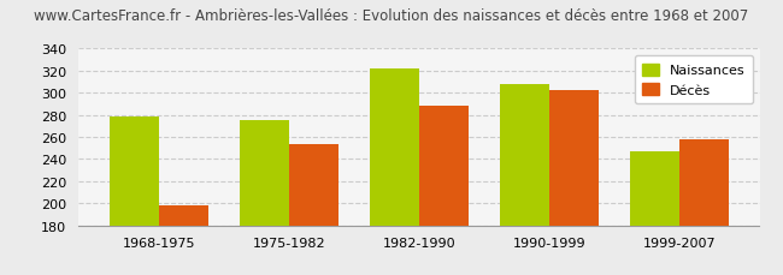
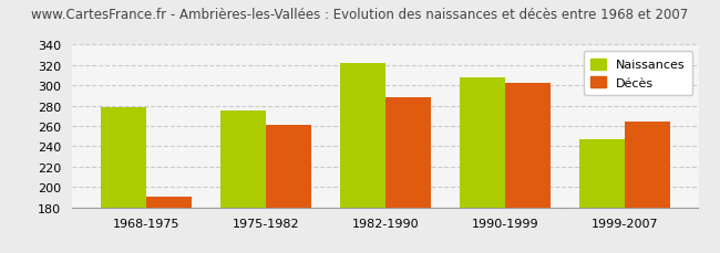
Décès/1968-1975: 198 -> 190
Décès/1975-1982: 254 -> 261
Décès/1999-2007: 258 -> 264
